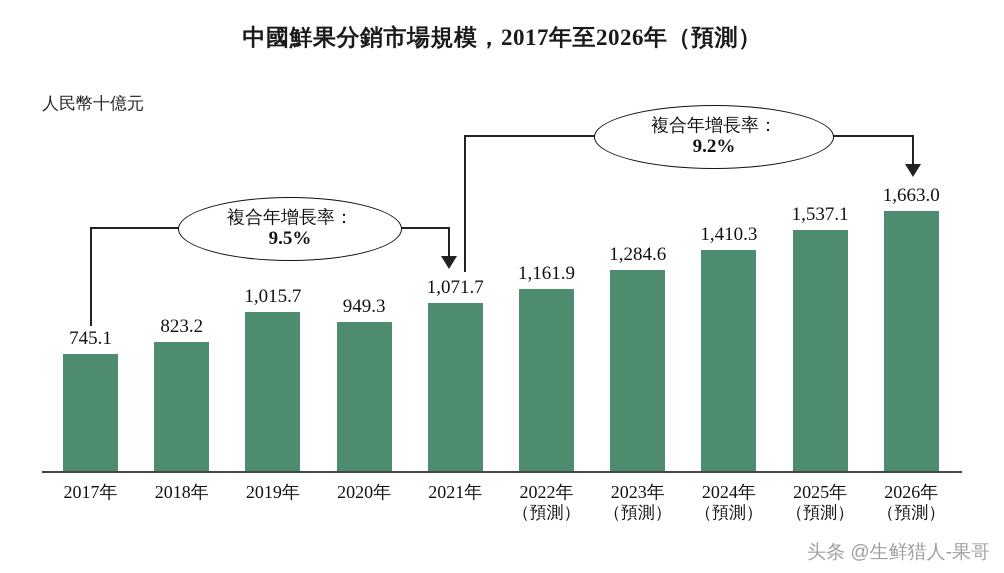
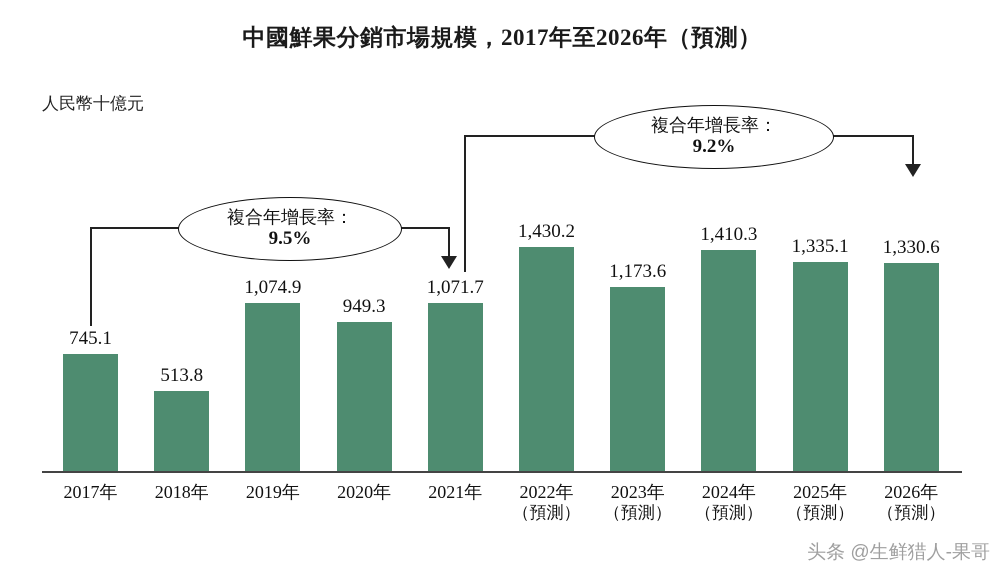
2018年: 823.2 -> 513.8
2019年: 1,015.7 -> 1,074.9
2022年: 1,161.9 -> 1,430.2
2023年: 1,284.6 -> 1,173.6
2025年: 1,537.1 -> 1,335.1
2026年: 1,663.0 -> 1,330.6
